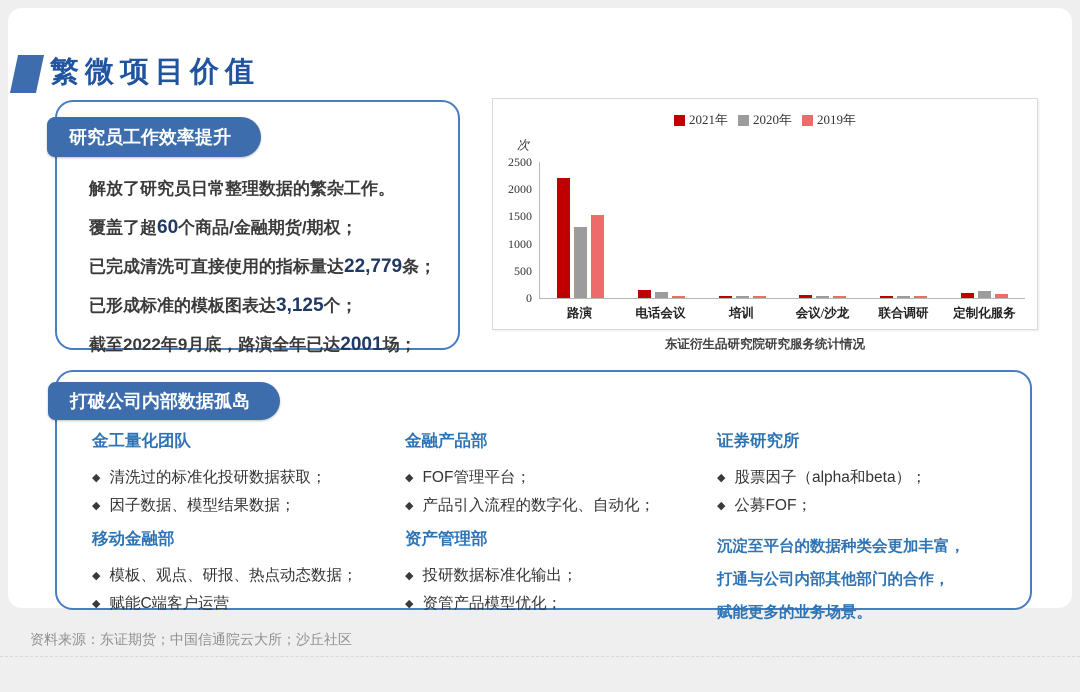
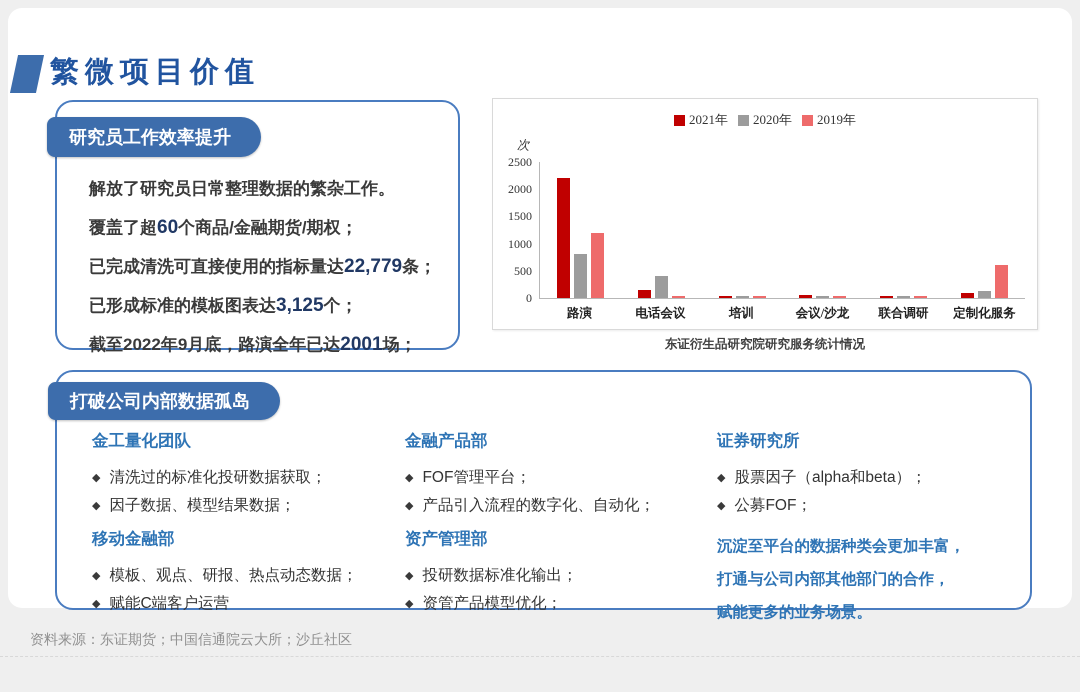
2020年/路演: 1300 -> 800
2019年/路演: 1500 -> 1200
2020年/电话会议: 100 -> 400
2019年/定制化服务: 100 -> 600
